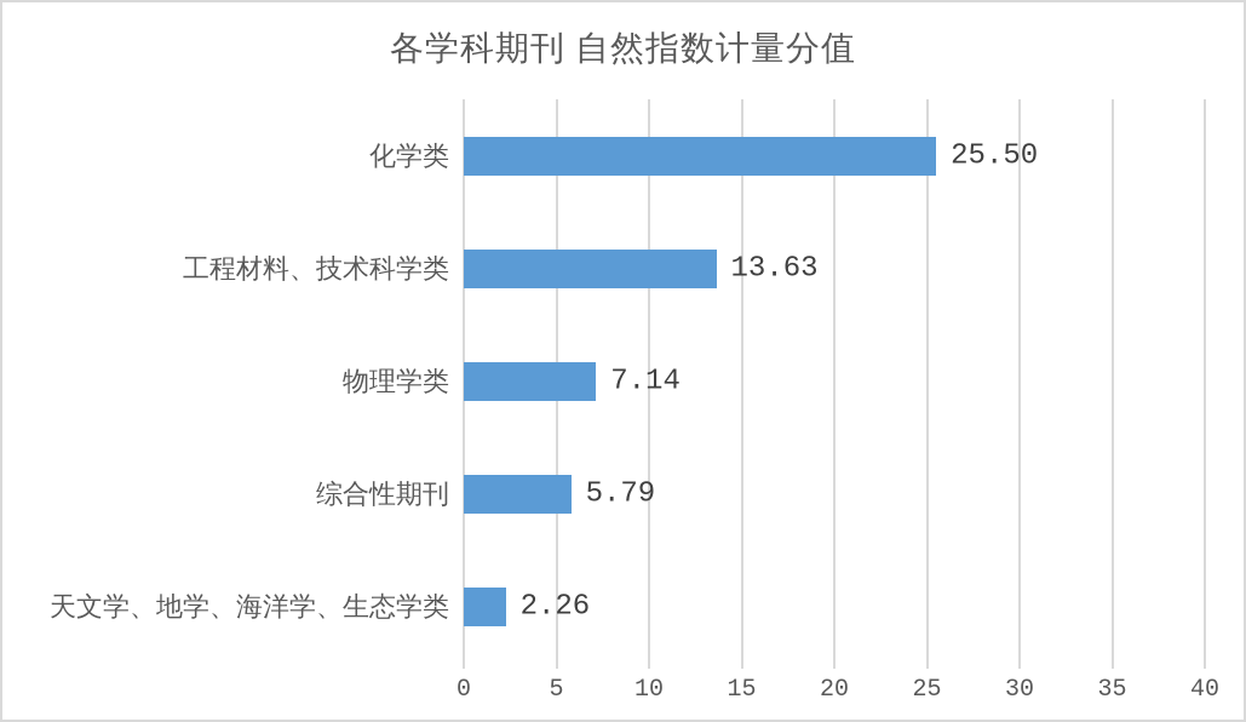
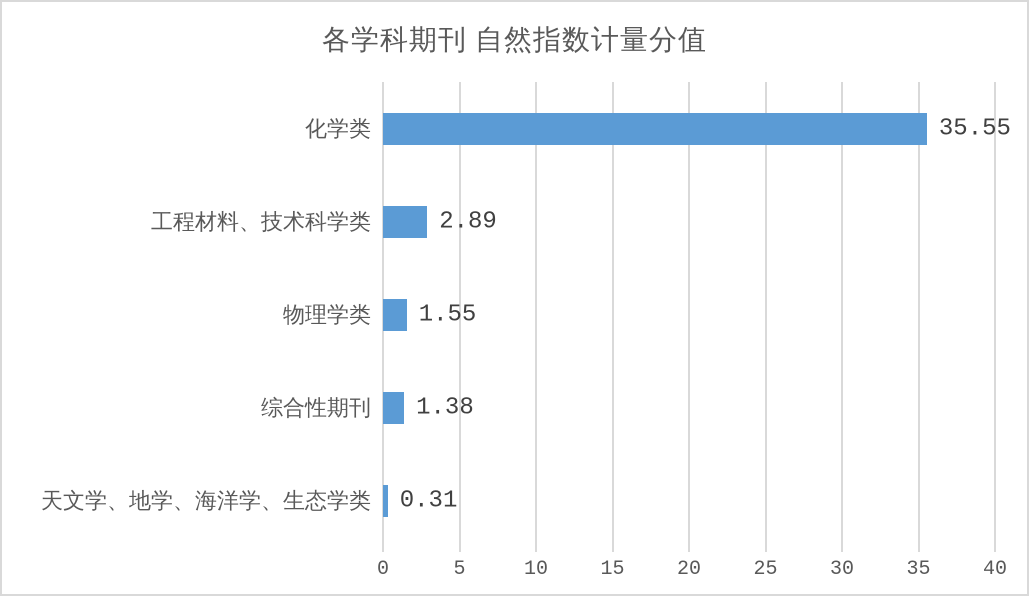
化学类: 25.50 -> 35.55
工程材料、技术科学类: 13.63 -> 2.89
物理学类: 7.14 -> 1.55
综合性期刊: 5.79 -> 1.38
天文学、地学、海洋学、生态学类: 2.26 -> 0.31
